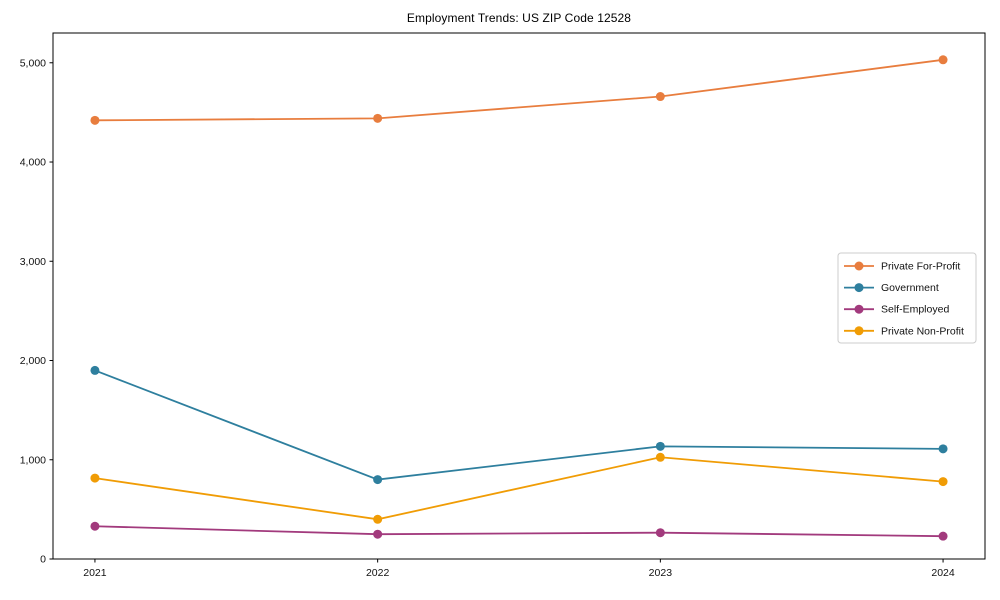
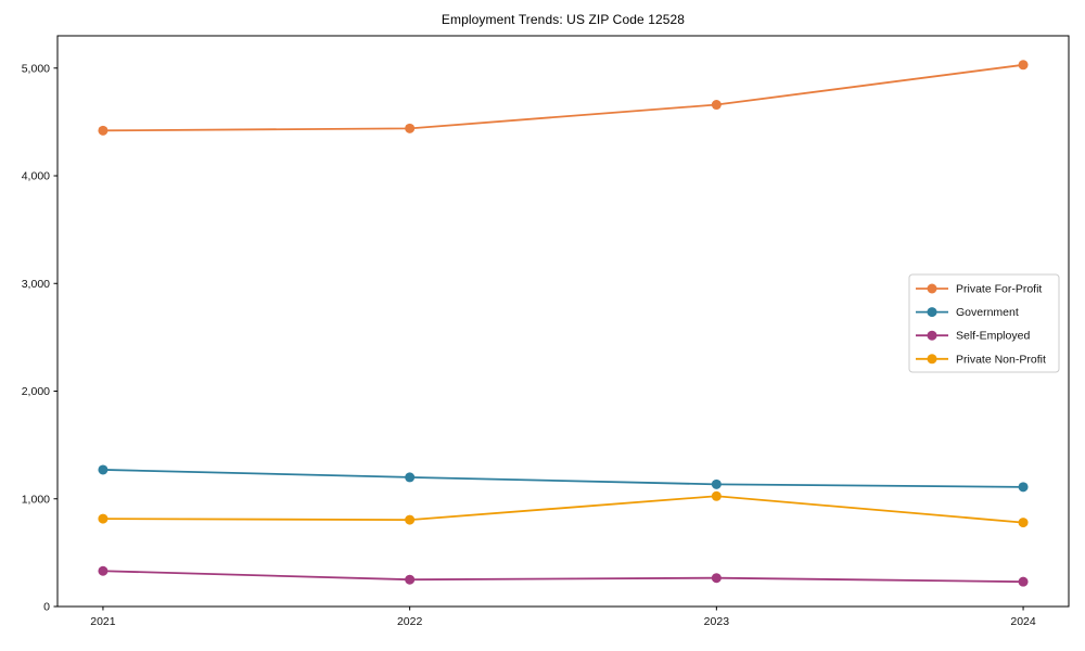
Government/2021: 1900 -> 1300
Government/2022: 800 -> 1200
Private Non-Profit/2022: 400 -> 800
